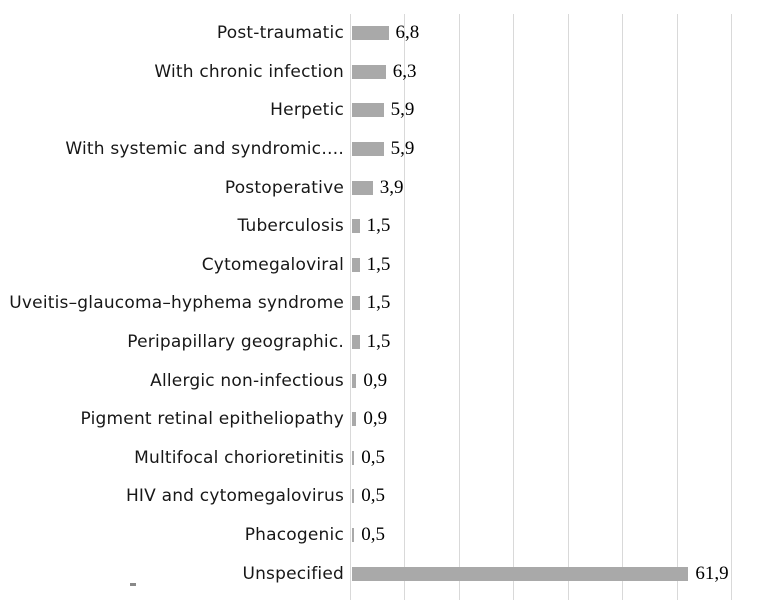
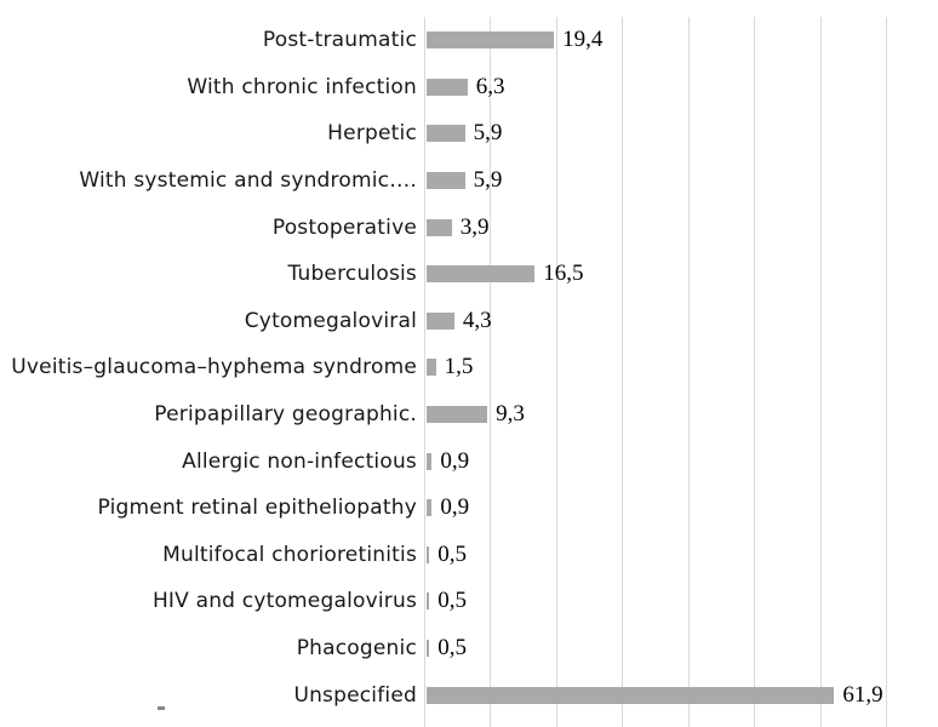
Post-traumatic: 6,8 -> 19,4
Tuberculosis: 1,5 -> 16,5
Cytomegaloviral: 1,5 -> 4,3
Peripapillary geographic.: 1,5 -> 9,3
